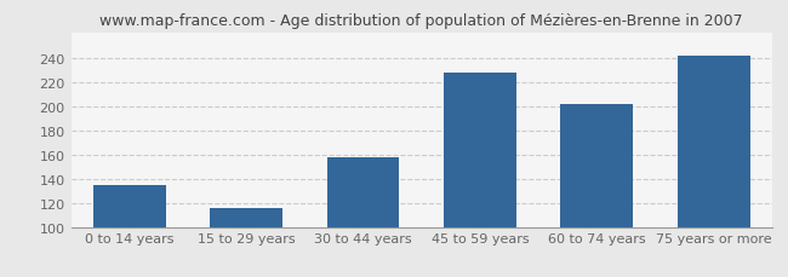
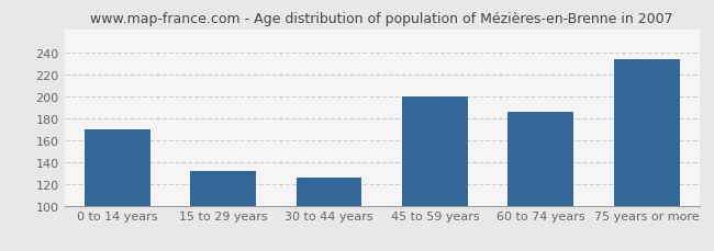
0 to 14 years: 135 -> 170
15 to 29 years: 116 -> 132
30 to 44 years: 158 -> 126
45 to 59 years: 228 -> 200
60 to 74 years: 202 -> 186
75 years or more: 242 -> 234
